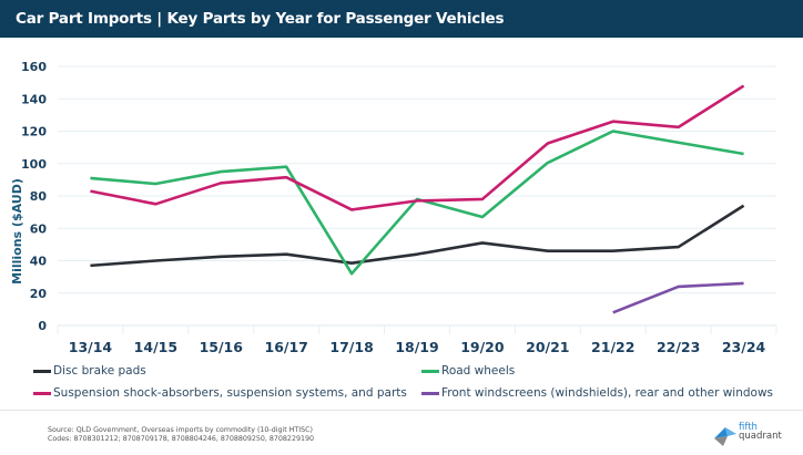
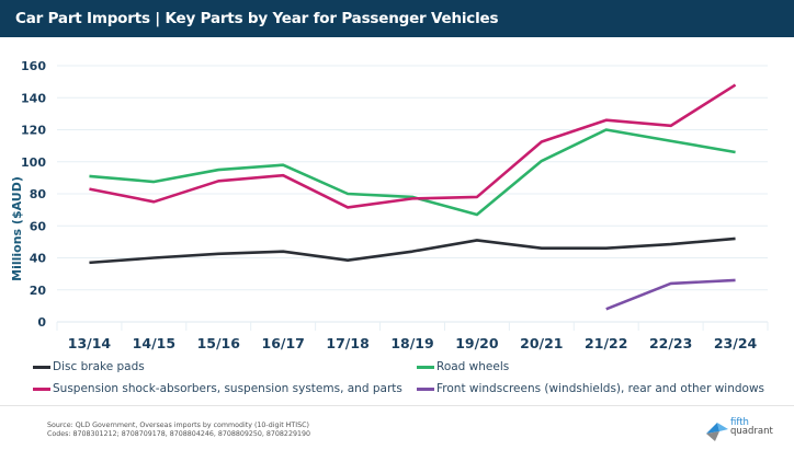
Road wheels/17/18: 32 -> 80
Disc brake pads/23/24: 74 -> 52
